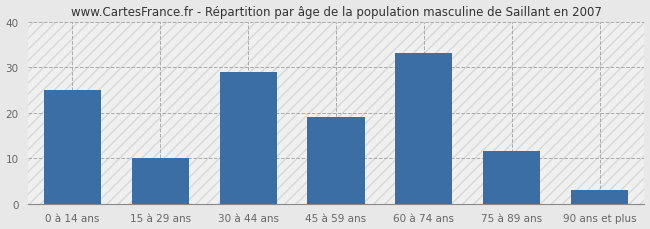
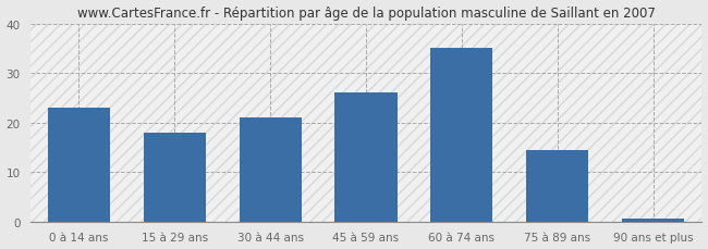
0 à 14 ans: 25.0 -> 23.0
15 à 29 ans: 10.0 -> 18.0
30 à 44 ans: 29.0 -> 21.0
45 à 59 ans: 19.0 -> 26.0
60 à 74 ans: 33.0 -> 35.0
75 à 89 ans: 11.5 -> 14.5
90 ans et plus: 3.0 -> 0.5
